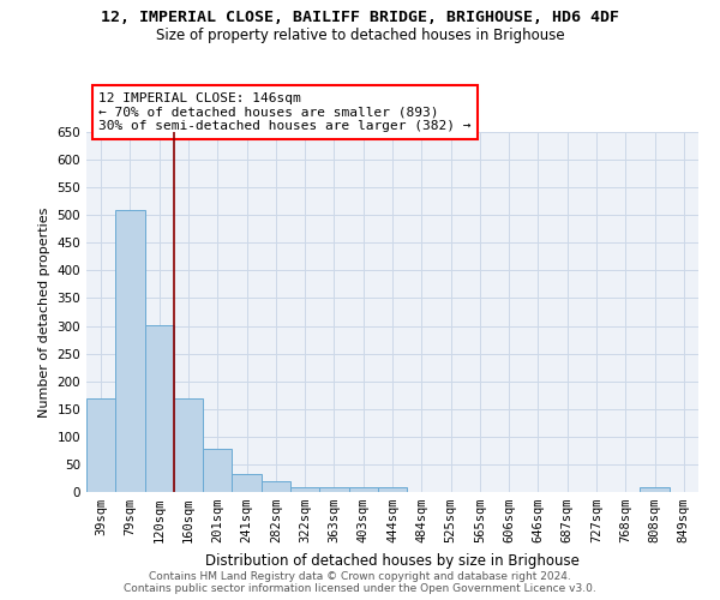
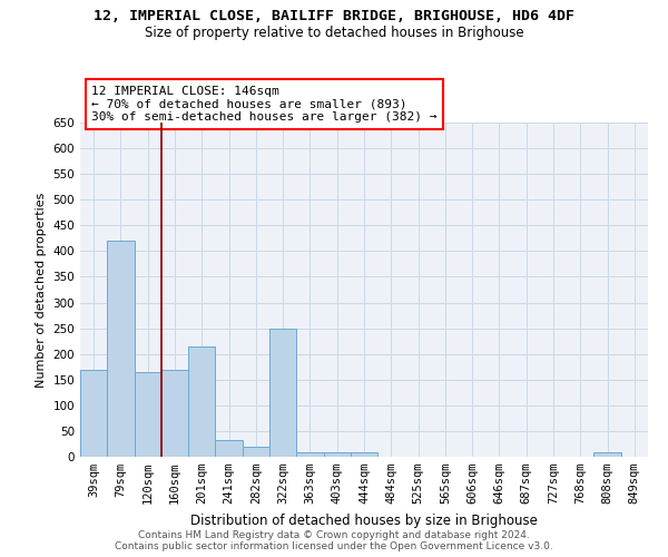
79sqm: 510 -> 420
120sqm: 302 -> 165
201sqm: 78 -> 215
322sqm: 8 -> 250
